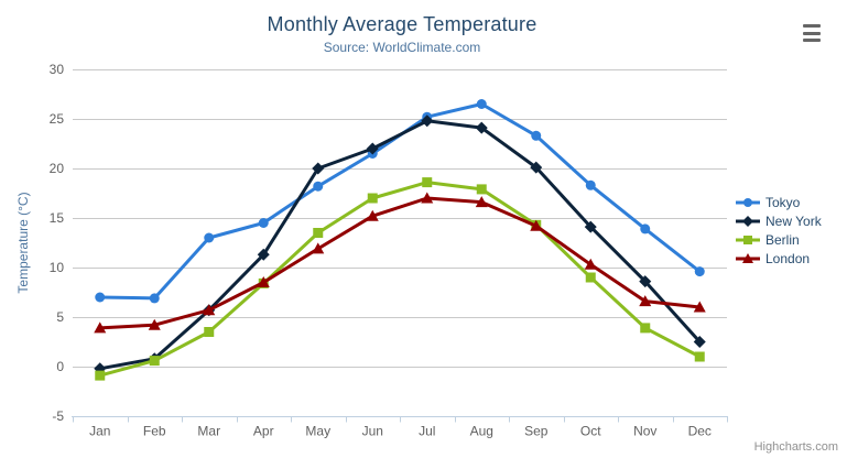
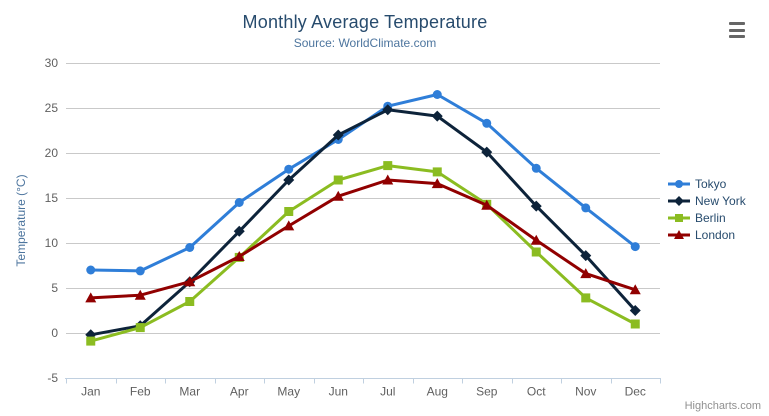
Tokyo/Mar: 13 -> 10
New York/May: 20 -> 17
London/Dec: 6 -> 5
